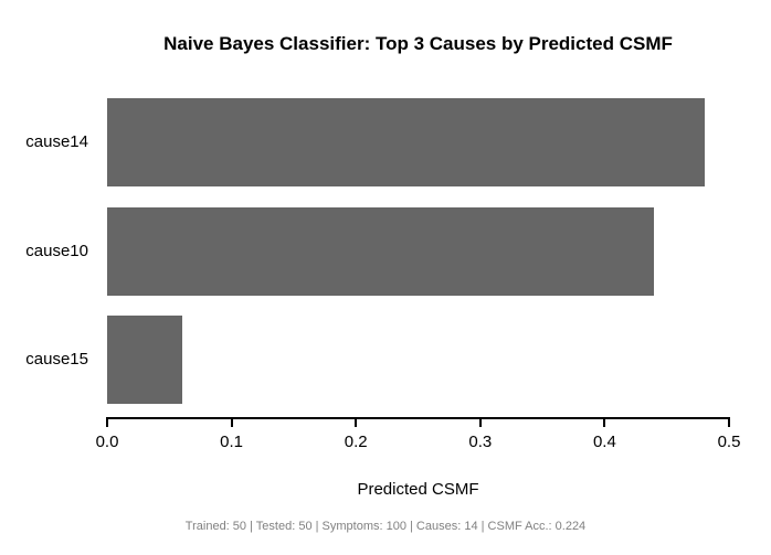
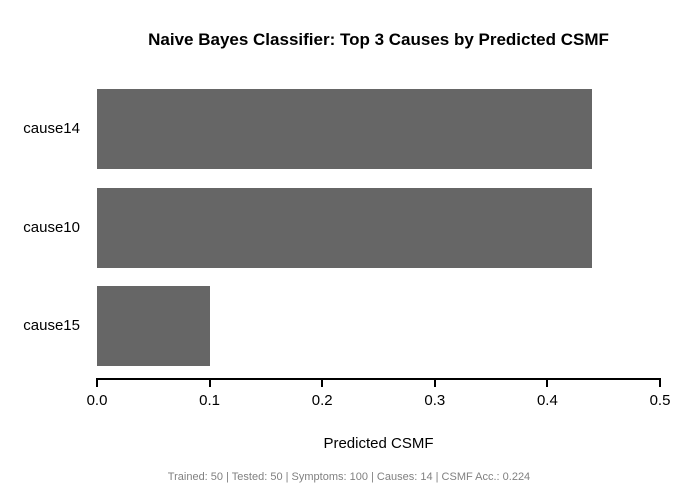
cause14: 0.48 -> 0.44
cause15: 0.06 -> 0.10
